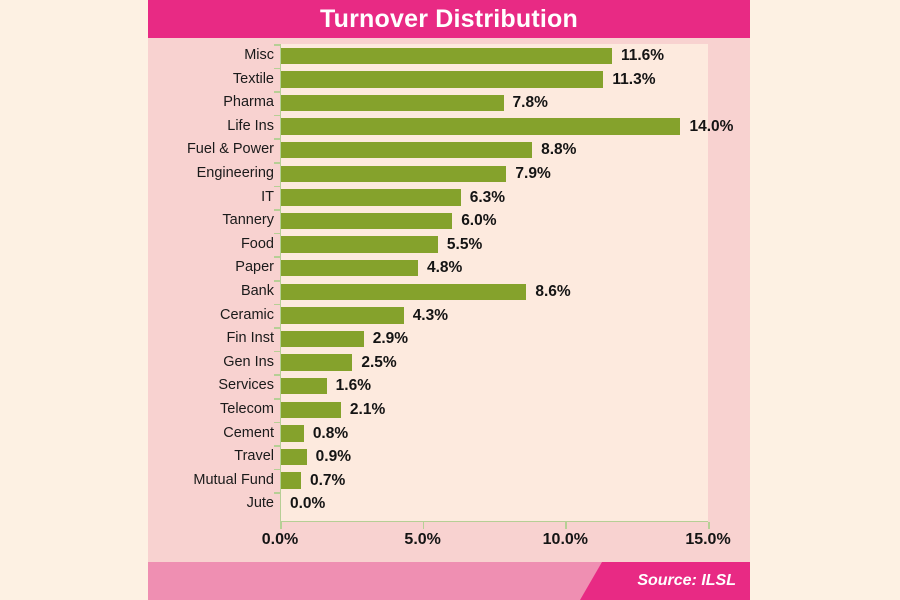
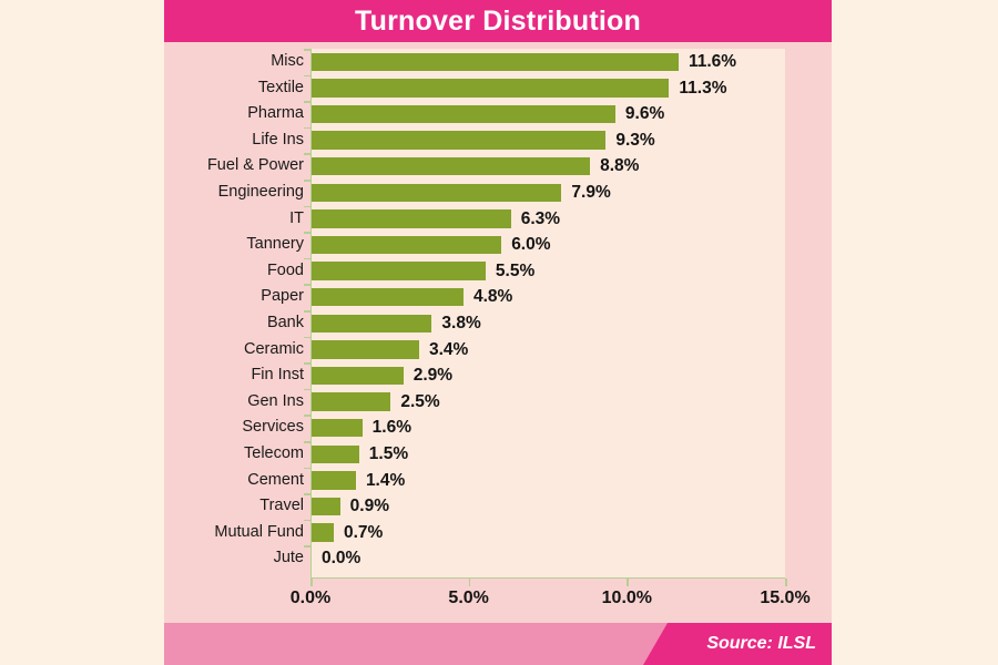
Pharma: 7.8% -> 9.6%
Life Ins: 14.0% -> 9.3%
Bank: 8.6% -> 3.8%
Ceramic: 4.3% -> 3.4%
Telecom: 2.1% -> 1.5%
Cement: 0.8% -> 1.4%
